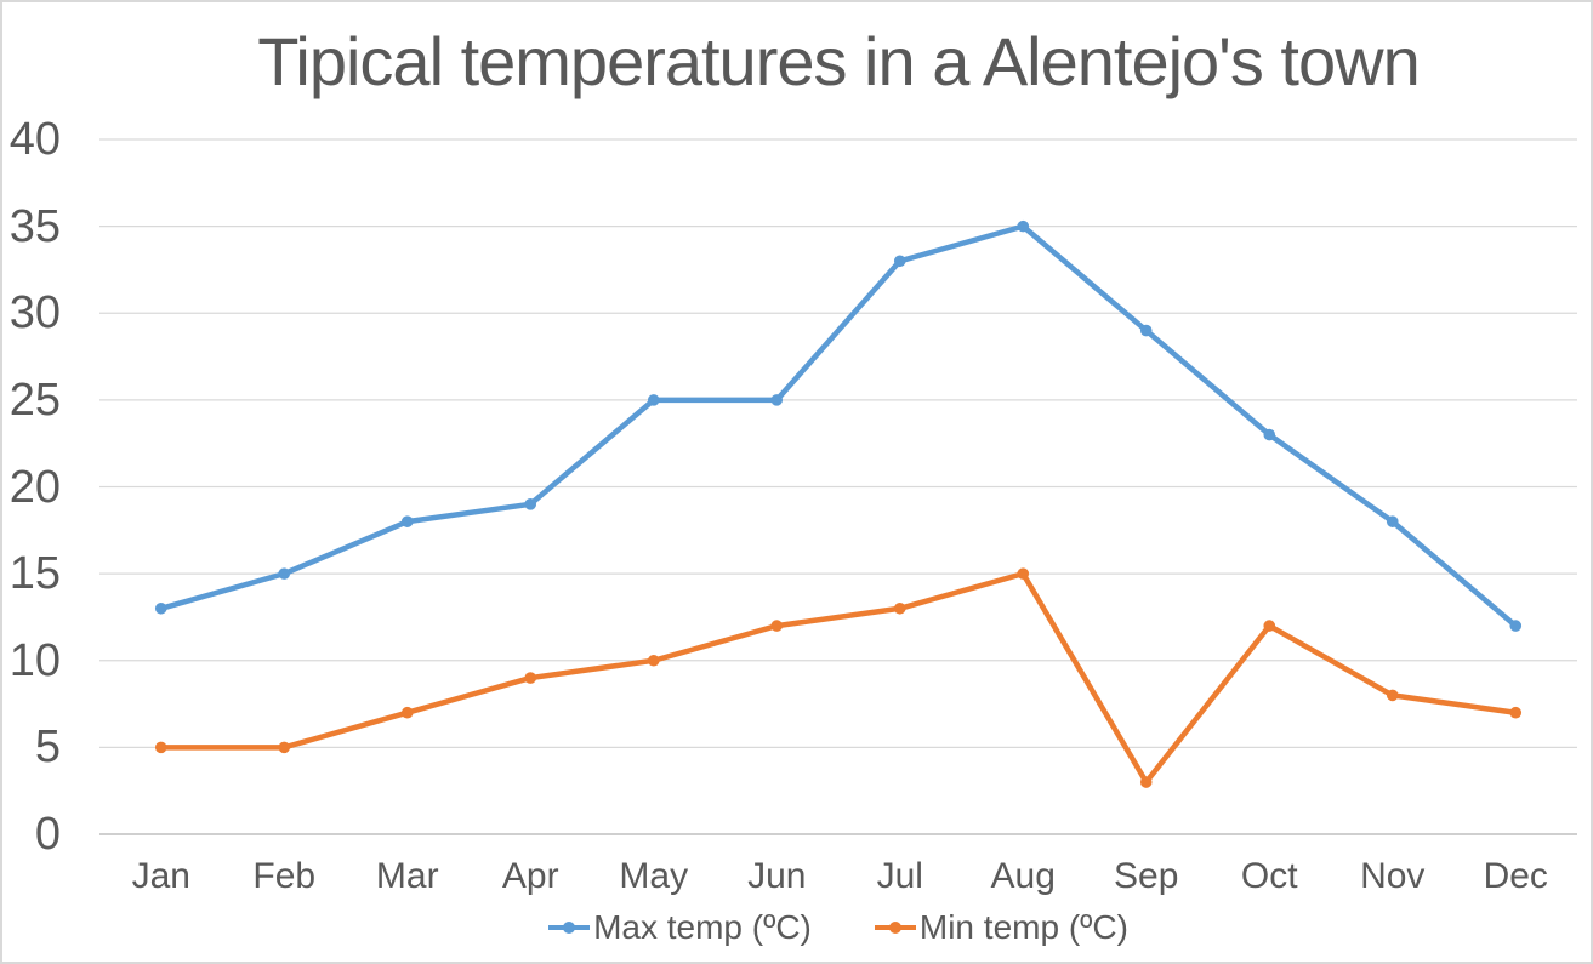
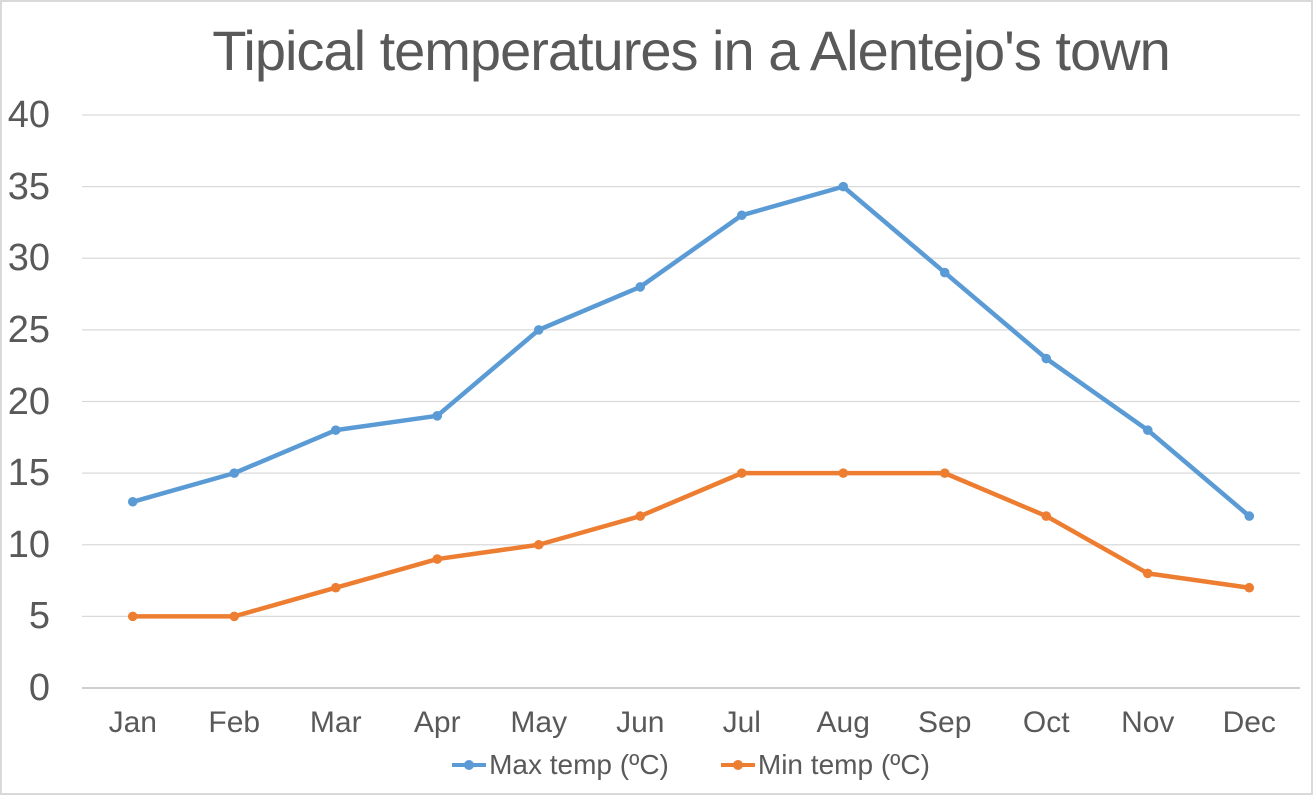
Max temp (ºC)/Jun: 25 -> 28
Min temp (ºC)/Jul: 13 -> 15
Min temp (ºC)/Sep: 3 -> 15
